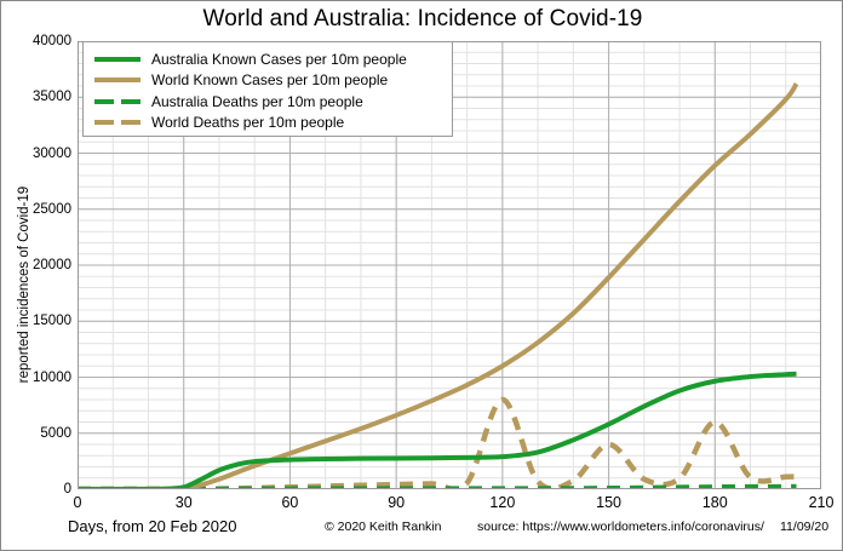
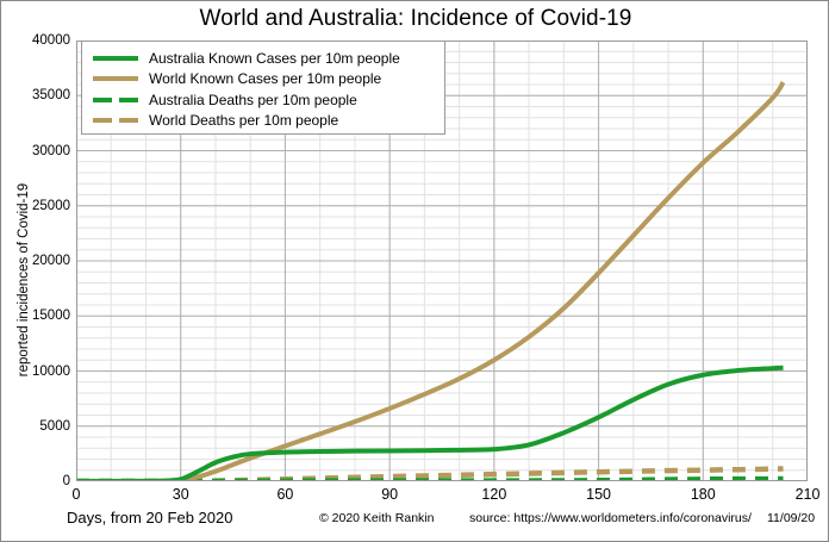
World Deaths per 10m people/120: 8000 -> 1000
World Deaths per 10m people/150: 4000 -> 1000
World Deaths per 10m people/180: 6000 -> 1000
